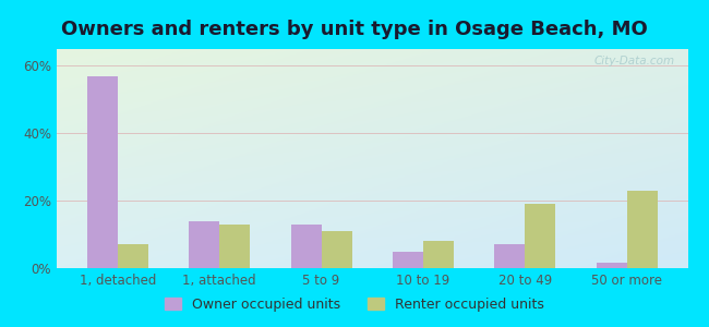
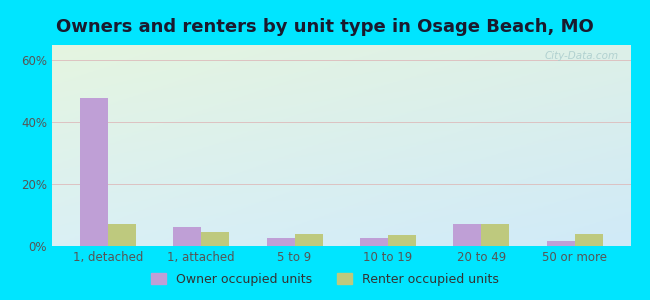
Owner occupied units/1, detached: 57.0% -> 48.0%
Owner occupied units/1, attached: 14.0% -> 6.0%
Renter occupied units/1, attached: 13.0% -> 4.5%
Owner occupied units/5 to 9: 13.0% -> 2.5%
Renter occupied units/5 to 9: 11.0% -> 4.0%
Owner occupied units/10 to 19: 5.0% -> 2.5%
Renter occupied units/10 to 19: 8.0% -> 3.5%
Renter occupied units/20 to 49: 19.0% -> 7.0%
Renter occupied units/50 or more: 23.0% -> 4.0%
